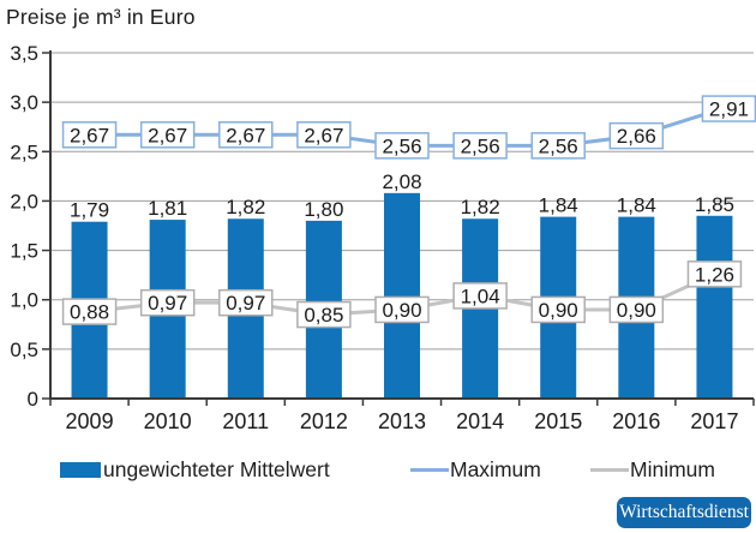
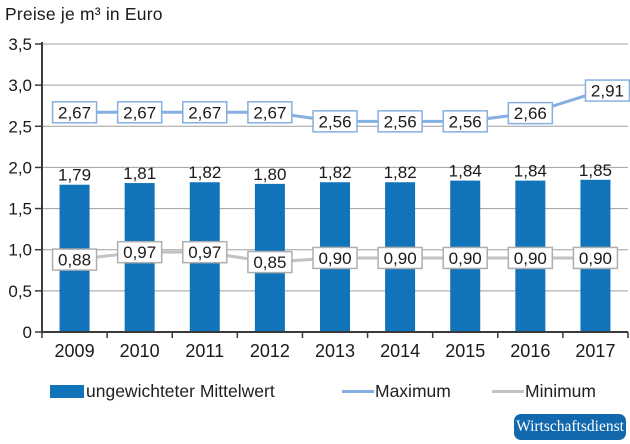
ungewichteter Mittelwert/2013: 2,08 -> 1,82
Minimum/2014: 1,04 -> 0,90
Minimum/2017: 1,26 -> 0,90
